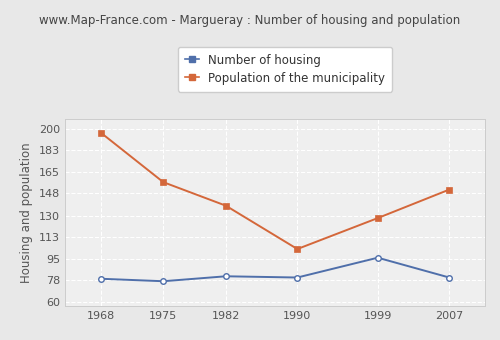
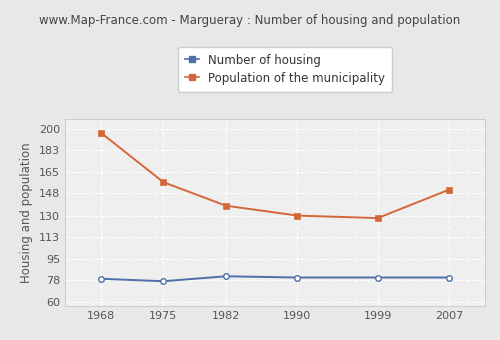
Population of the municipality/1990: 103 -> 130
Number of housing/1999: 96 -> 80
